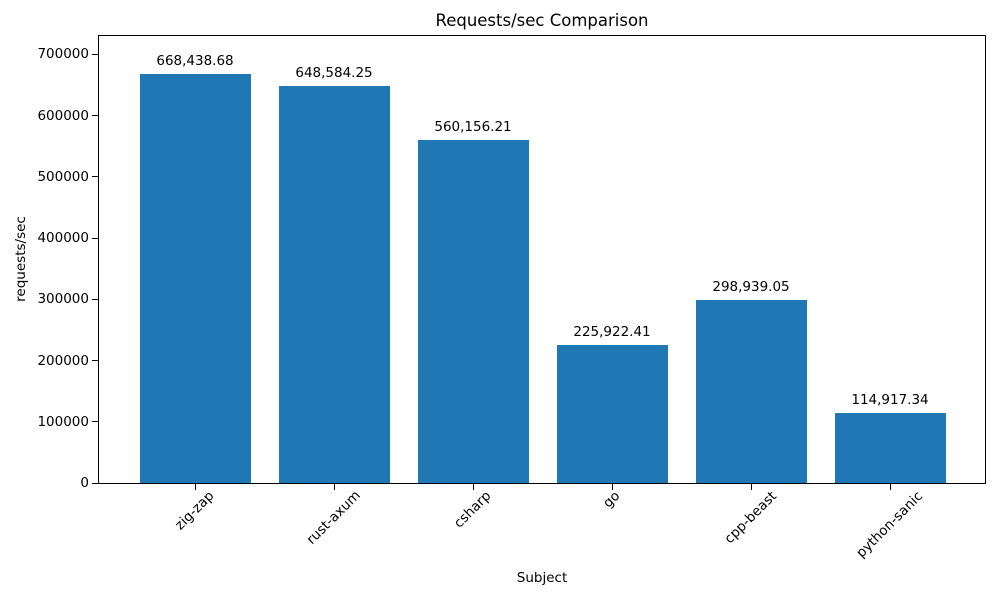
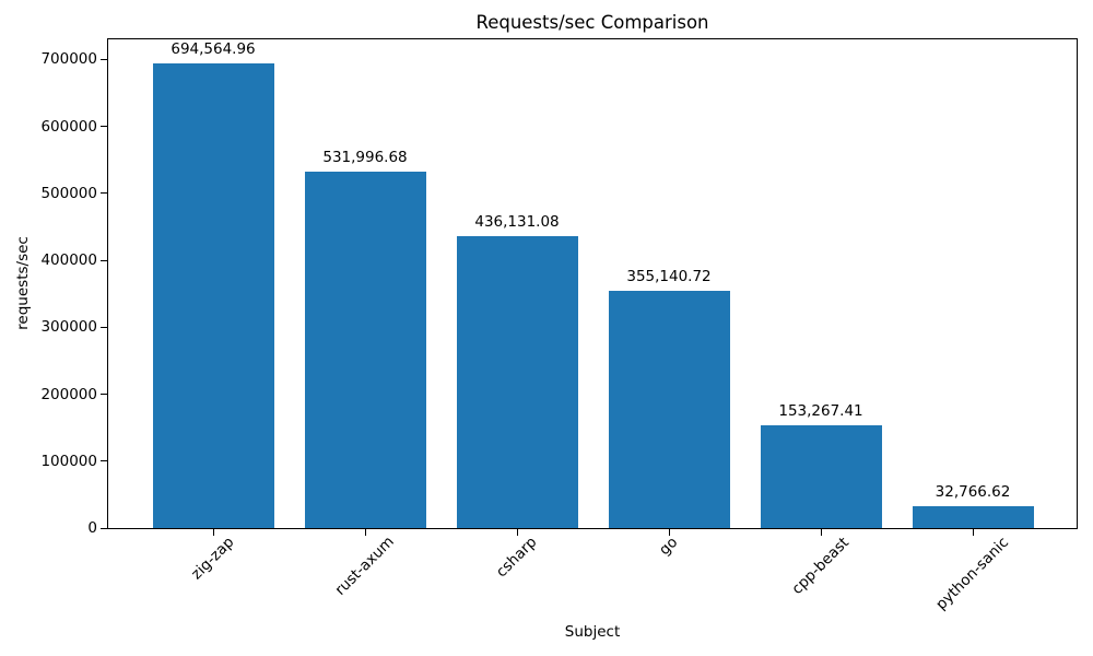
zig-zap: 668,438.68 -> 694,564.96
rust-axum: 648,584.25 -> 531,996.68
csharp: 560,156.21 -> 436,131.08
go: 225,922.41 -> 355,140.72
cpp-beast: 298,939.05 -> 153,267.41
python-sanic: 114,917.34 -> 32,766.62
